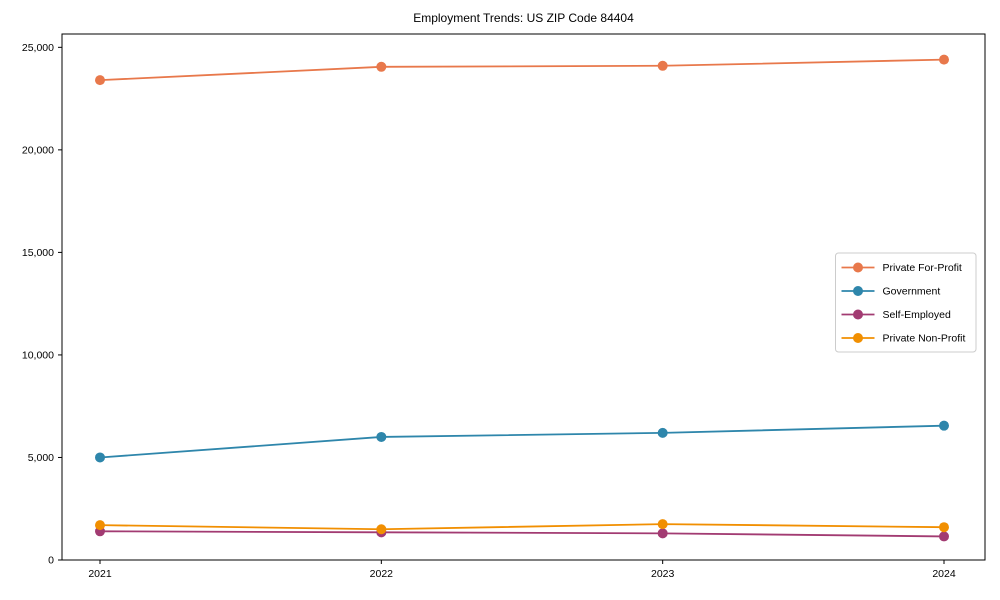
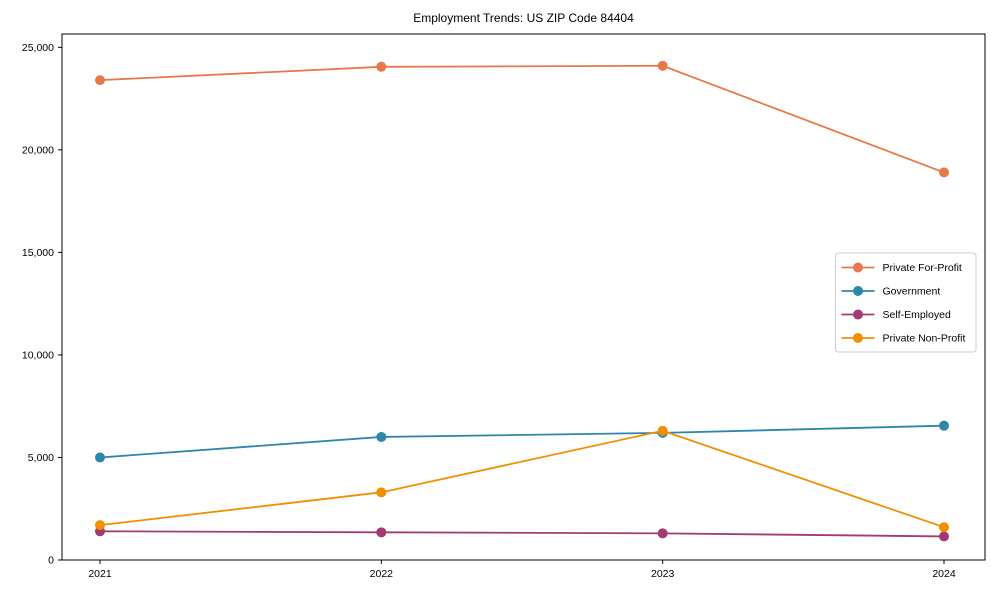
Private Non-Profit/2022: 1500 -> 3300
Private Non-Profit/2023: 1800 -> 6300
Private For-Profit/2024: 24400 -> 18900
